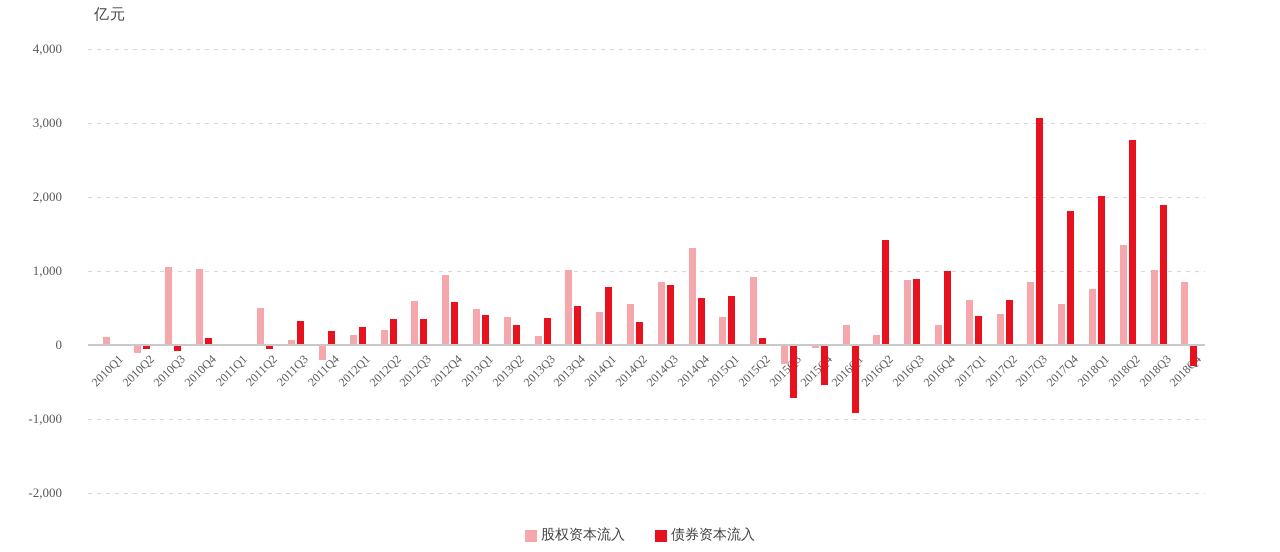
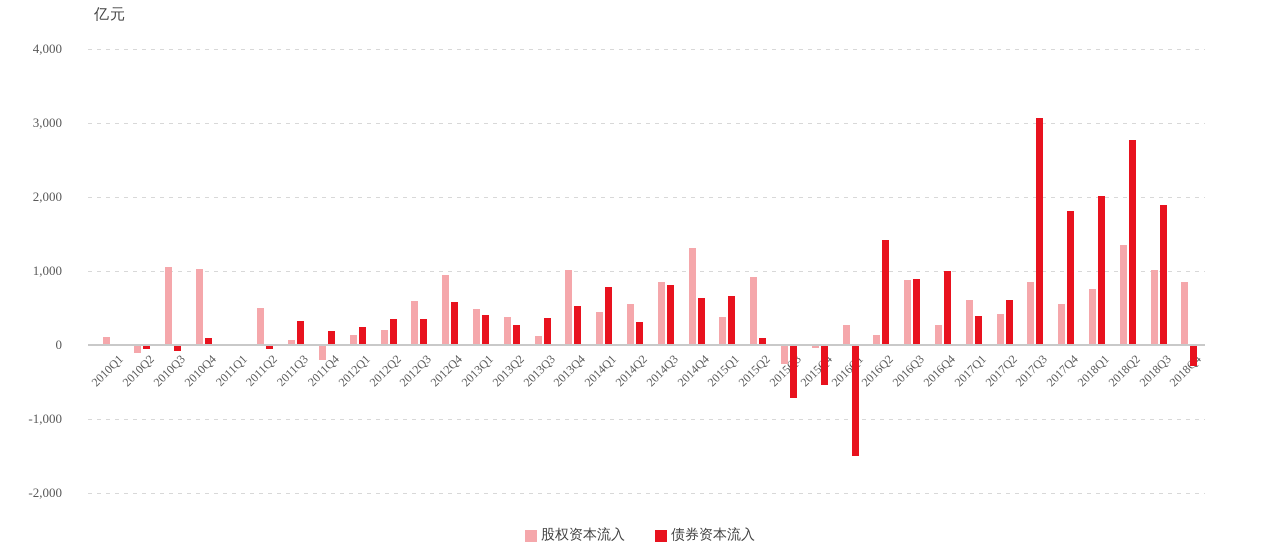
债券资本流入/2016Q1: -900 -> -1500
